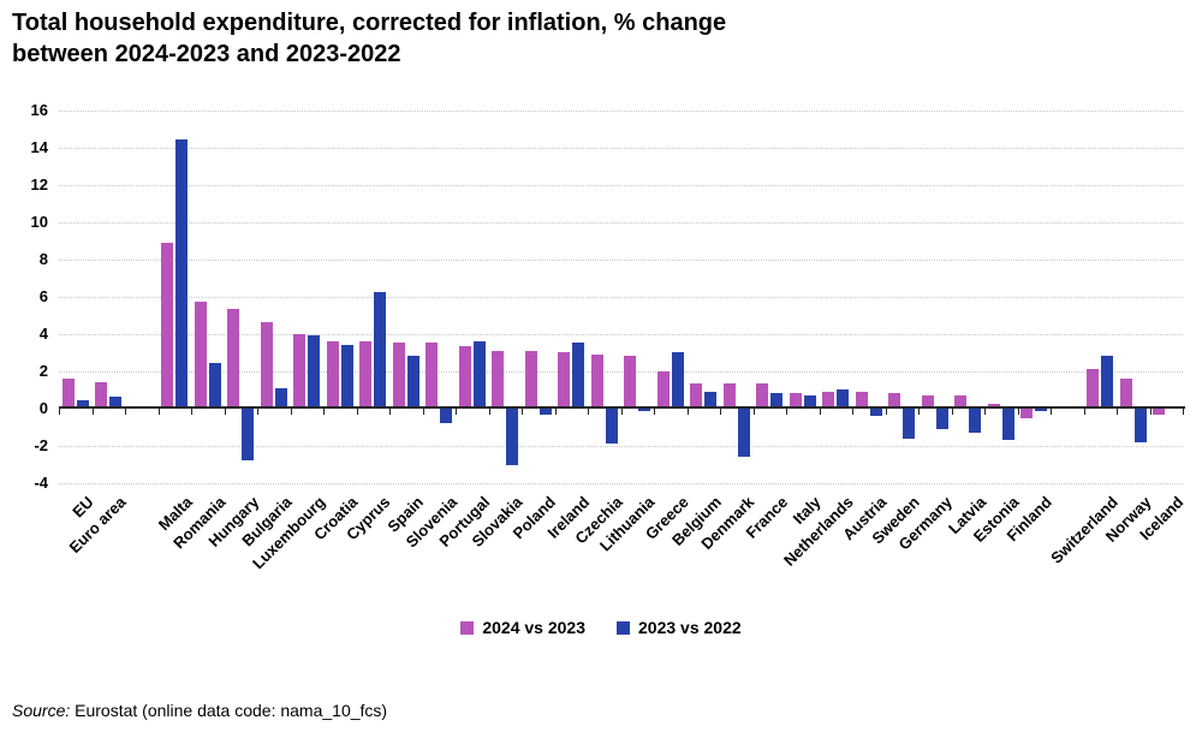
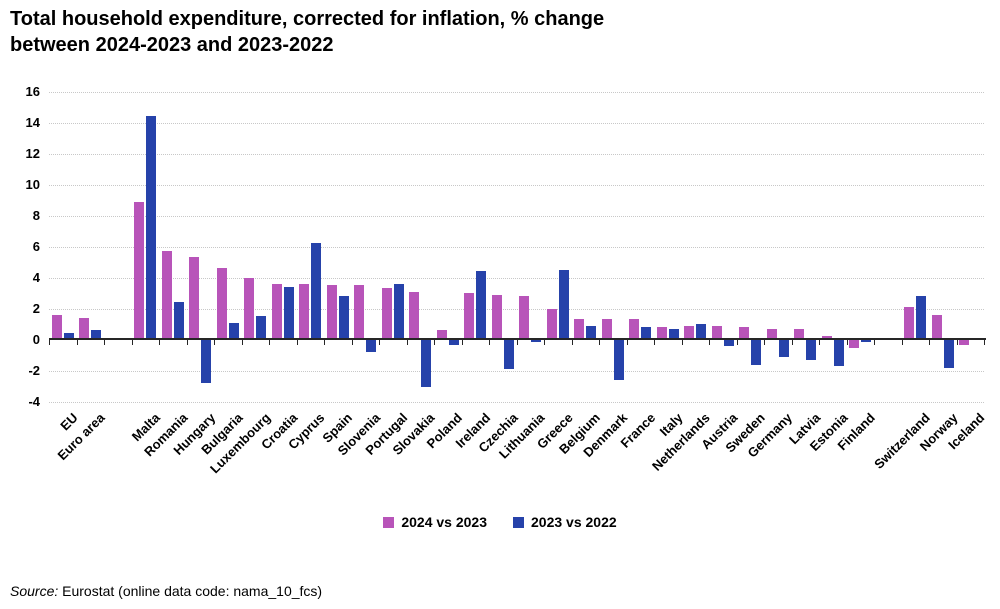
2023 vs 2022/Luxembourg: 3.8 -> 1.4
2024 vs 2023/Poland: 3.0 -> 0.5
2023 vs 2022/Ireland: 3.4 -> 4.3
2023 vs 2022/Greece: 2.9 -> 4.4
